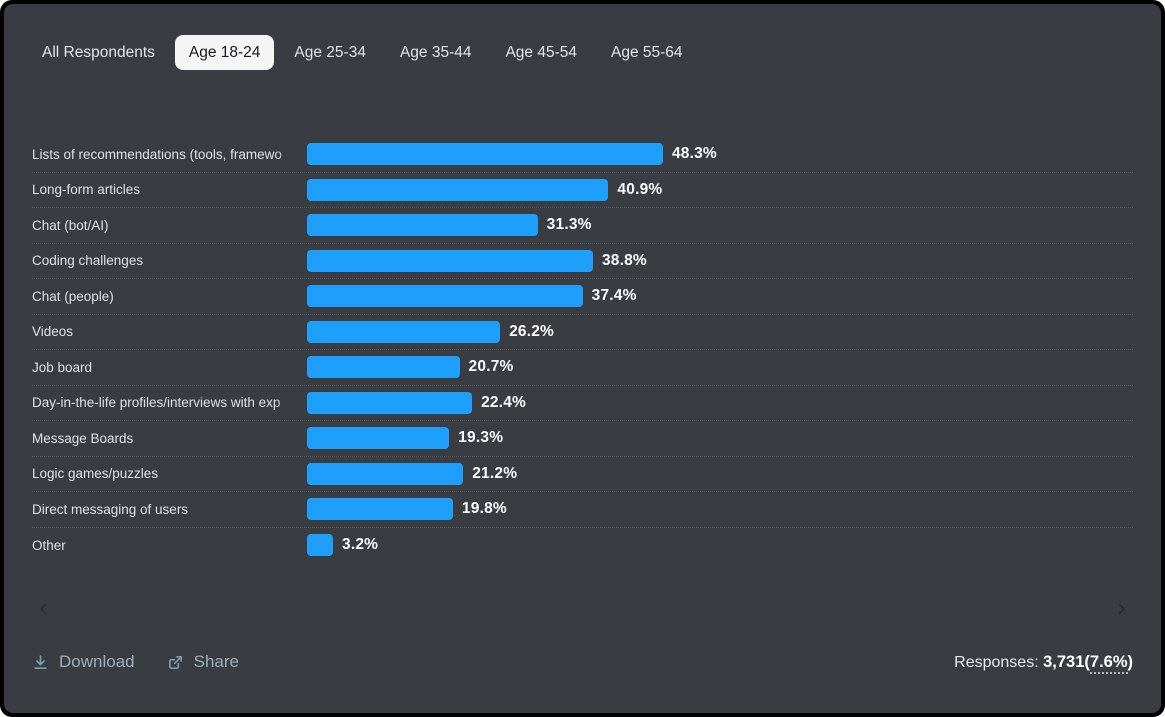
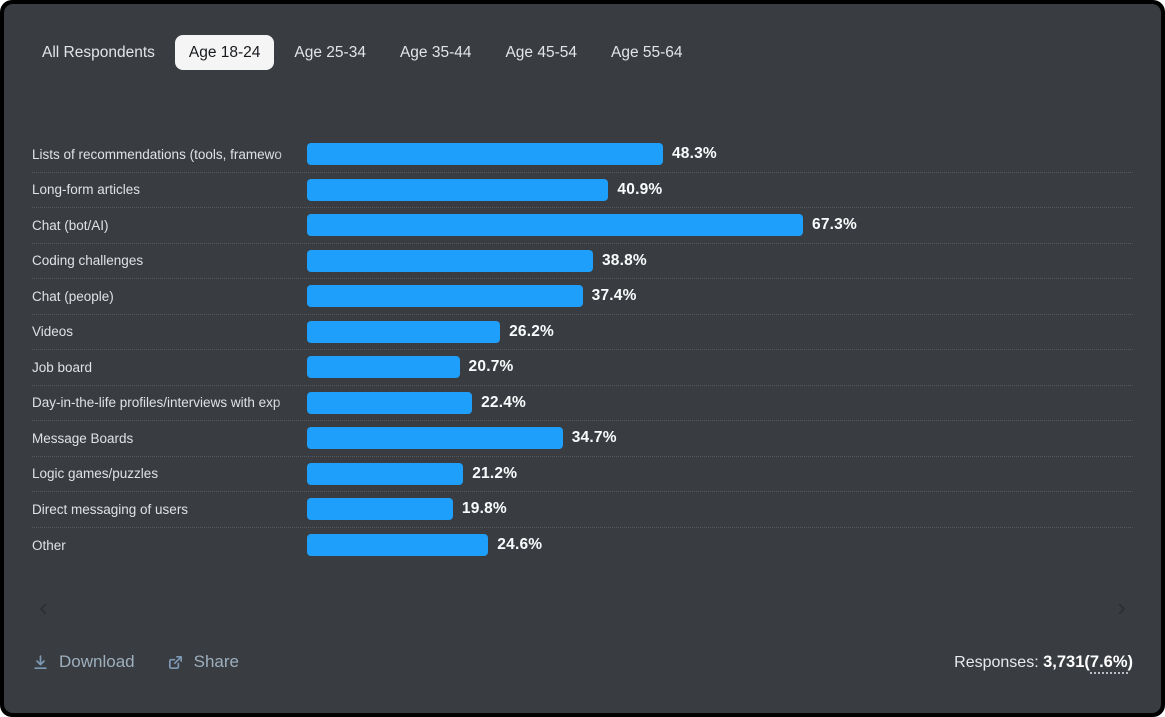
Chat (bot/AI): 31.3% -> 67.3%
Message Boards: 19.3% -> 34.7%
Other: 3.2% -> 24.6%
